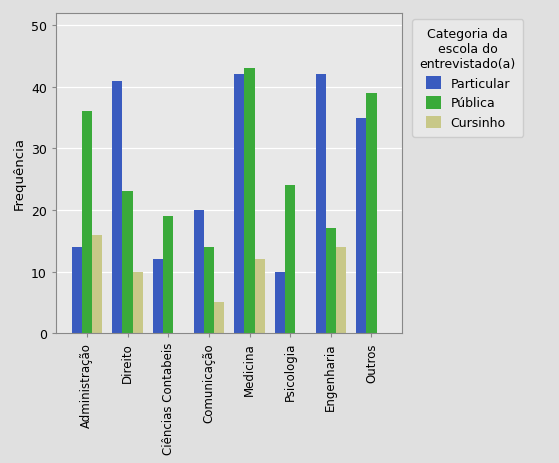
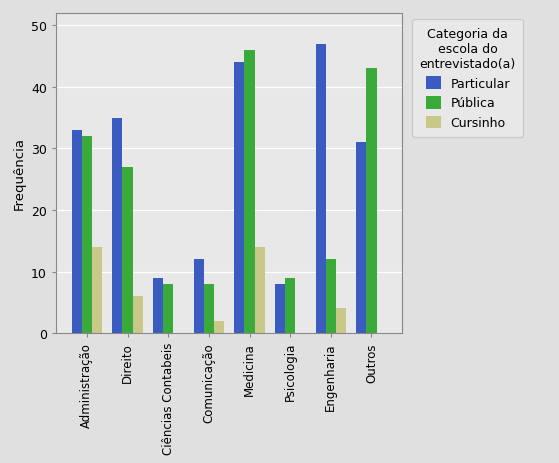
Particular/Administração: 14 -> 33
Pública/Administração: 36 -> 32
Cursinho/Administração: 16 -> 14
Particular/Direito: 41 -> 35
Pública/Direito: 23 -> 27
Cursinho/Direito: 10 -> 6
Particular/Ciências Contabeis: 12 -> 9
Pública/Ciências Contabeis: 19 -> 8
Particular/Comunicação: 20 -> 12
Pública/Comunicação: 14 -> 8
Cursinho/Comunicação: 5 -> 2
Particular/Medicina: 42 -> 44
Pública/Medicina: 43 -> 46
Cursinho/Medicina: 12 -> 14
Particular/Psicologia: 10 -> 8
Pública/Psicologia: 24 -> 9
Particular/Engenharia: 42 -> 47
Pública/Engenharia: 17 -> 12
Cursinho/Engenharia: 14 -> 4
Particular/Outros: 35 -> 31
Pública/Outros: 39 -> 43
